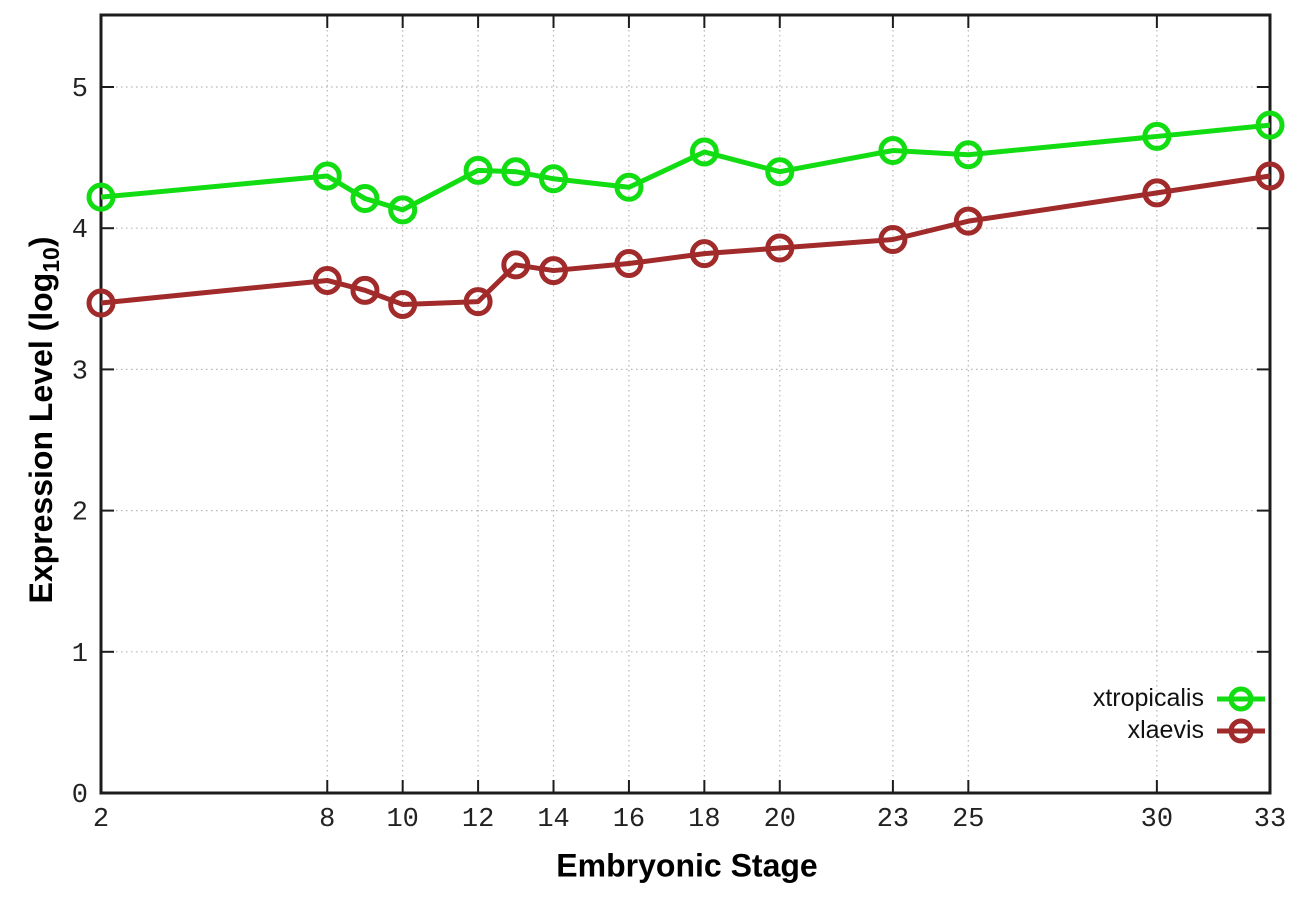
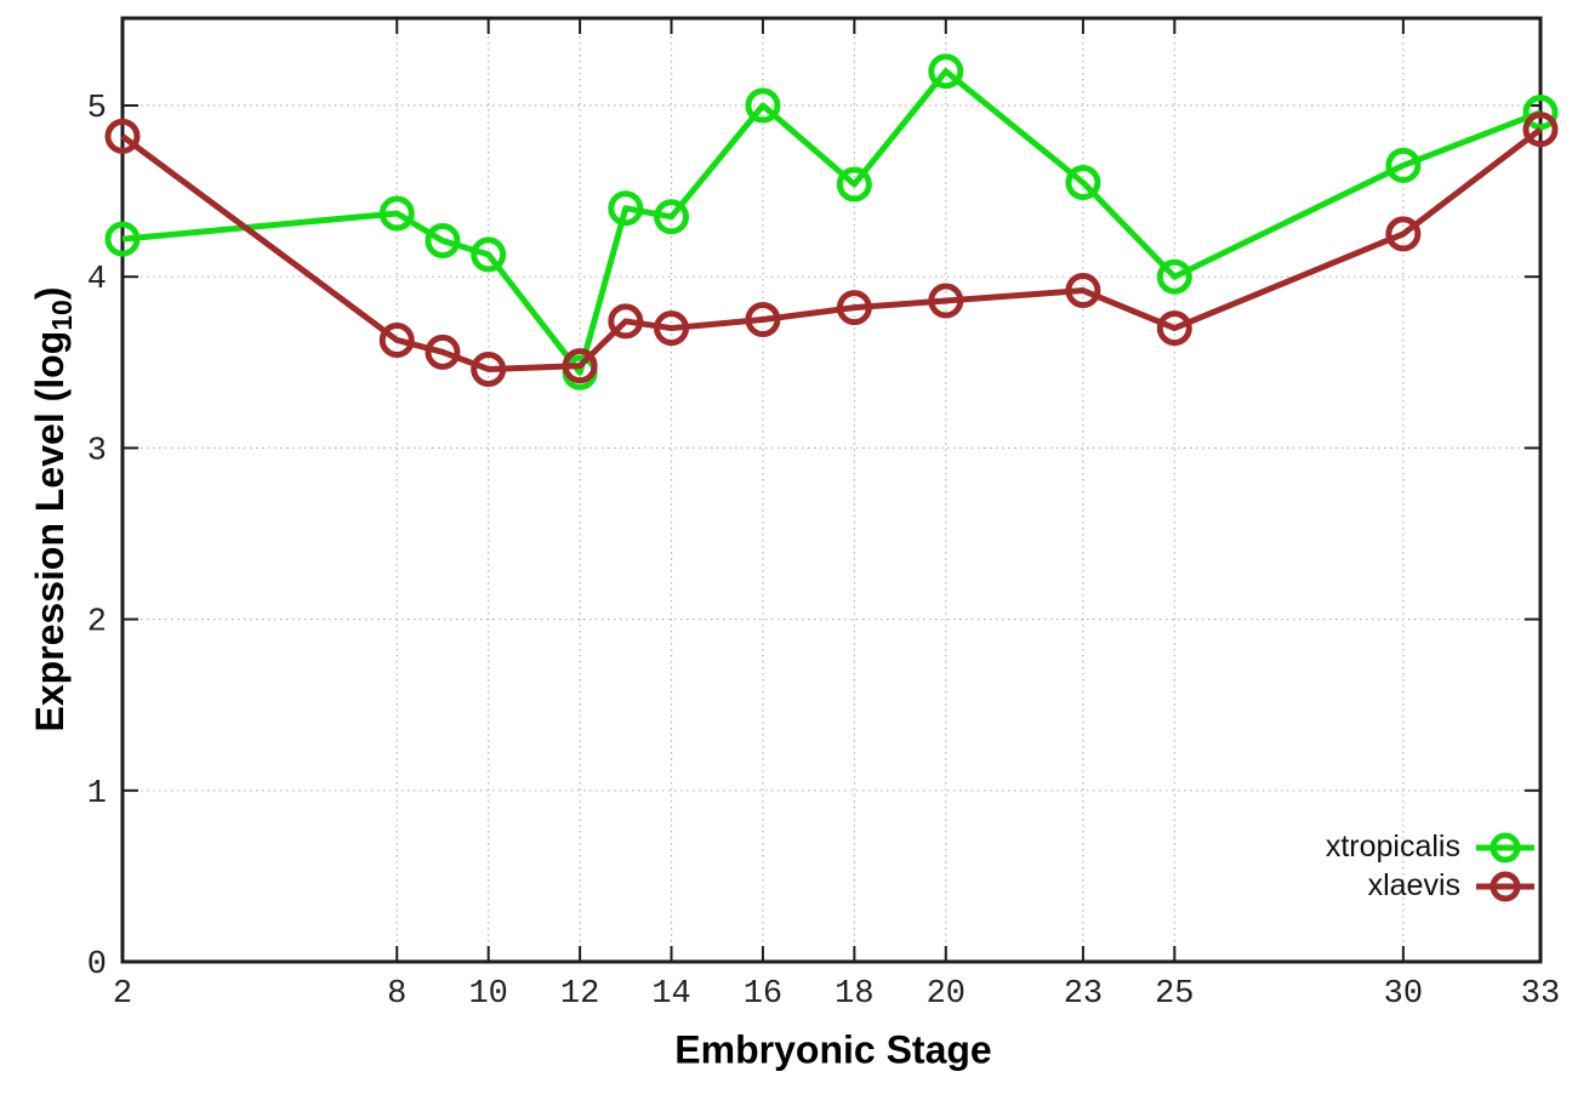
xlaevis/2: 3.47 -> 4.82
xtropicalis/12: 4.41 -> 3.44
xtropicalis/16: 4.29 -> 5.00
xtropicalis/20: 4.40 -> 5.20
xtropicalis/25: 4.52 -> 4.00
xlaevis/25: 4.05 -> 3.70
xtropicalis/33: 4.73 -> 4.96
xlaevis/33: 4.37 -> 4.86
